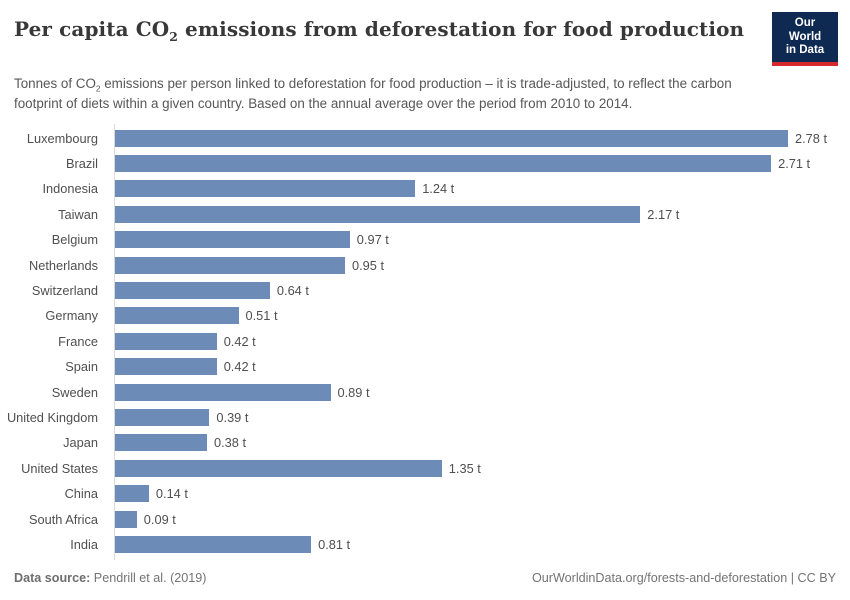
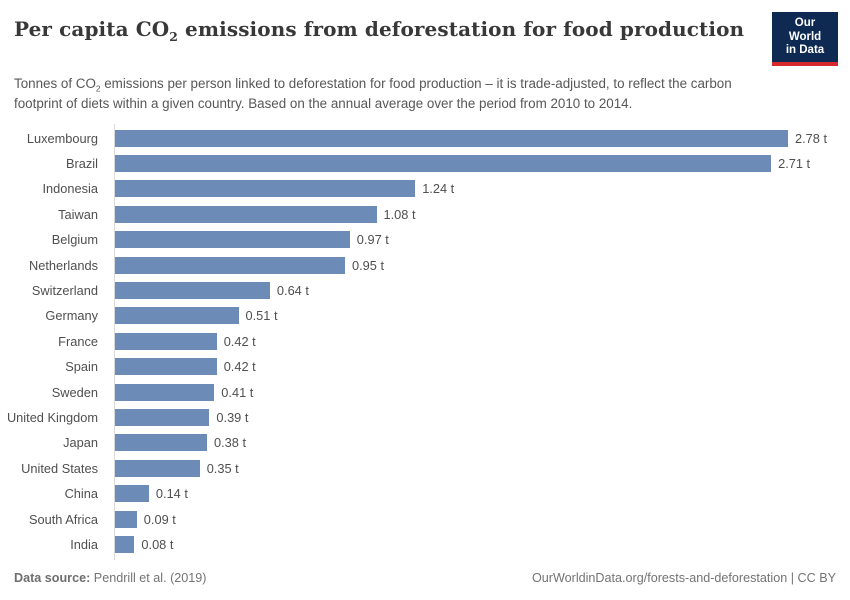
Taiwan: 2.17 -> 1.08
Sweden: 0.89 -> 0.41
United States: 1.35 -> 0.35
India: 0.81 -> 0.08
